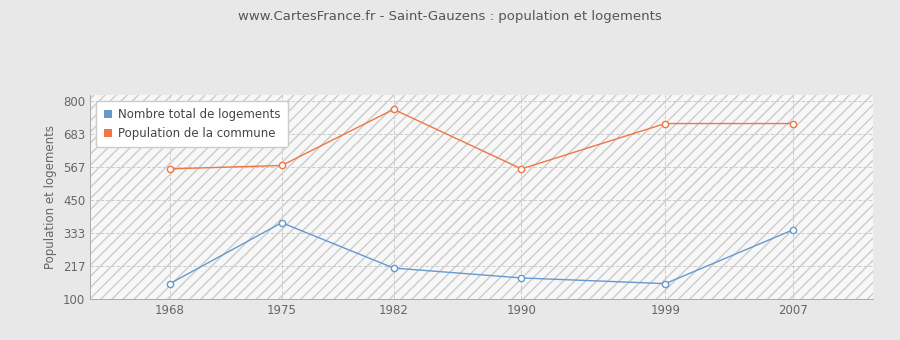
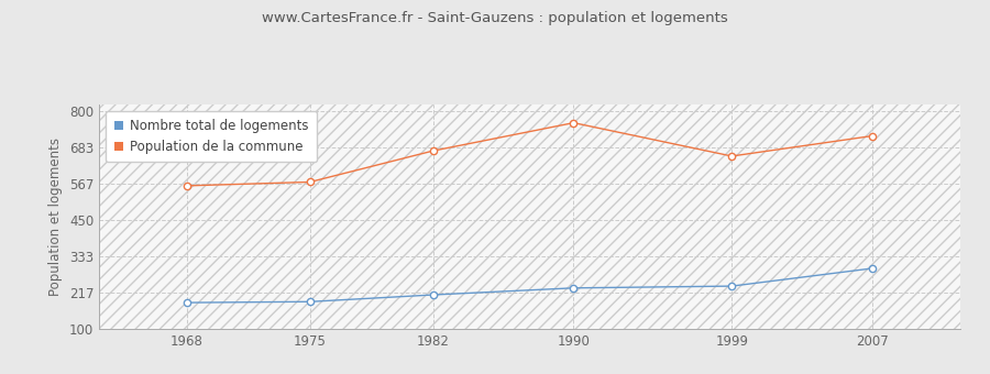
Nombre total de logements/1968: 155 -> 185
Nombre total de logements/1975: 370 -> 188
Population de la commune/1982: 770 -> 672
Nombre total de logements/1990: 175 -> 232
Population de la commune/1990: 560 -> 762
Nombre total de logements/1999: 155 -> 238
Population de la commune/1999: 720 -> 655
Nombre total de logements/2007: 345 -> 295
